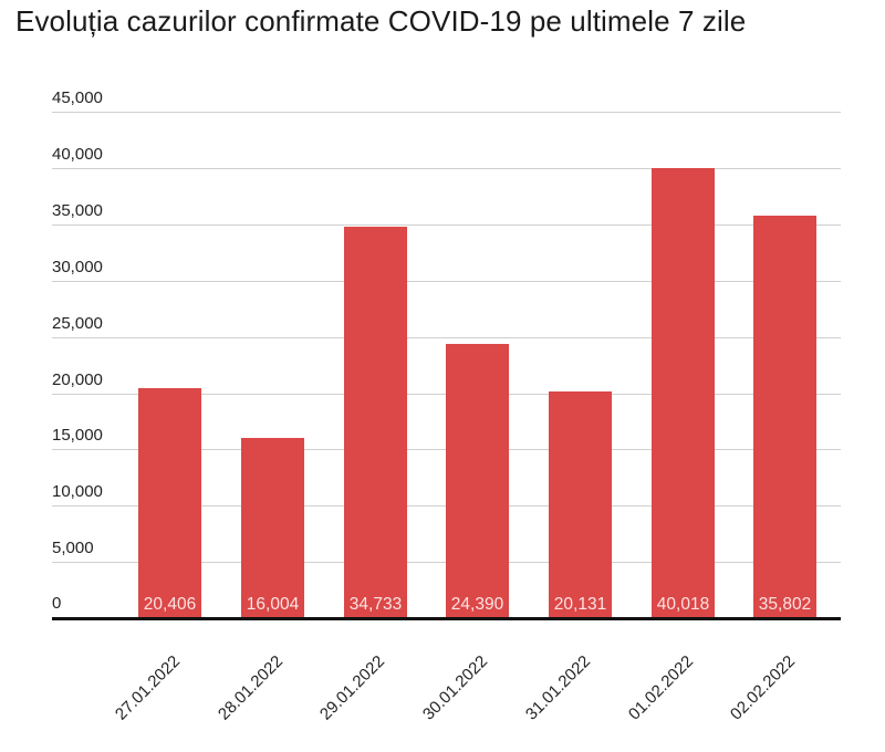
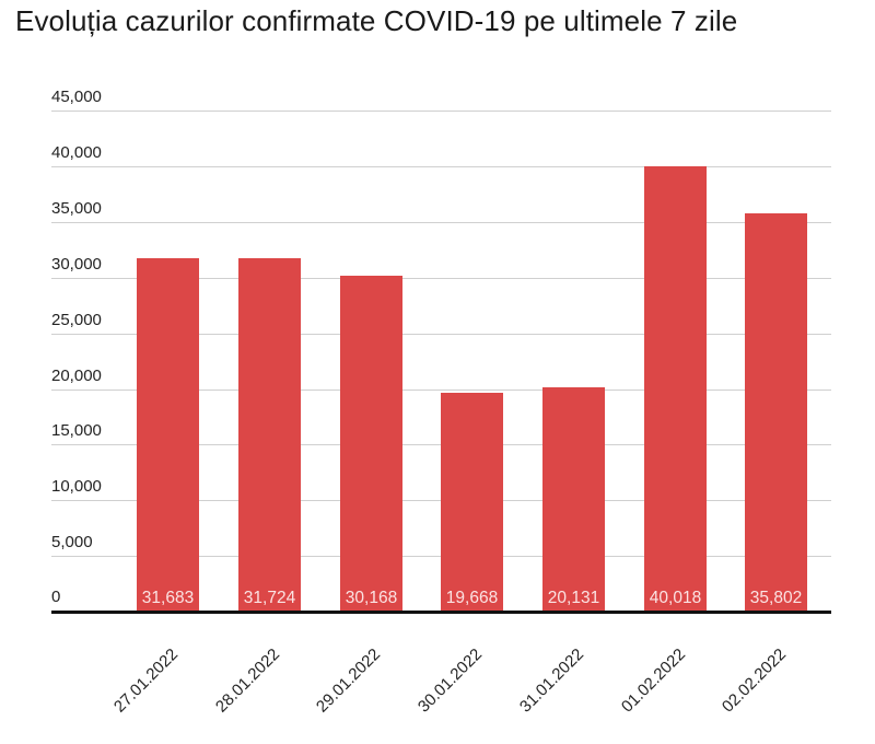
27.01.2022: 20,406 -> 31,683
28.01.2022: 16,004 -> 31,724
29.01.2022: 34,733 -> 30,168
30.01.2022: 24,390 -> 19,668
